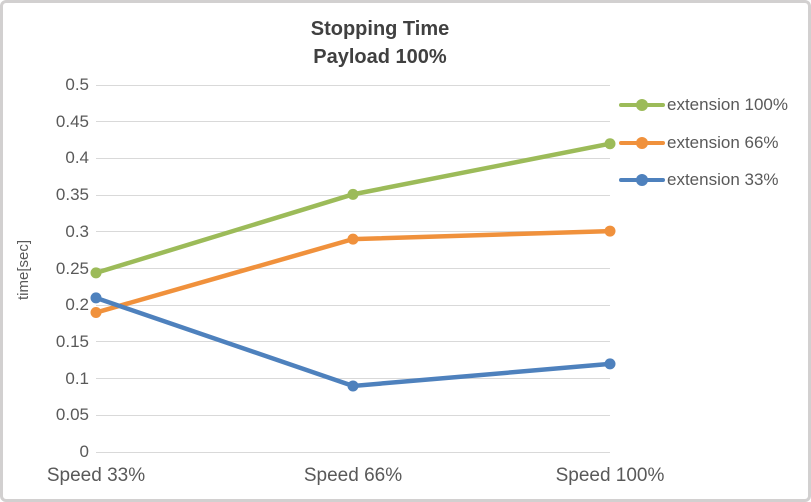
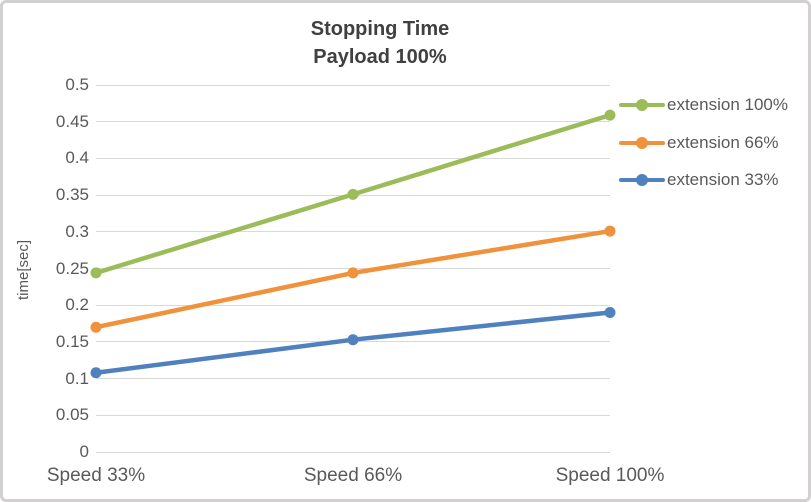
extension 66%/Speed 33%: 0.19 -> 0.17
extension 33%/Speed 33%: 0.21 -> 0.11
extension 66%/Speed 66%: 0.29 -> 0.24
extension 33%/Speed 66%: 0.09 -> 0.15
extension 100%/Speed 100%: 0.42 -> 0.46
extension 33%/Speed 100%: 0.12 -> 0.19
